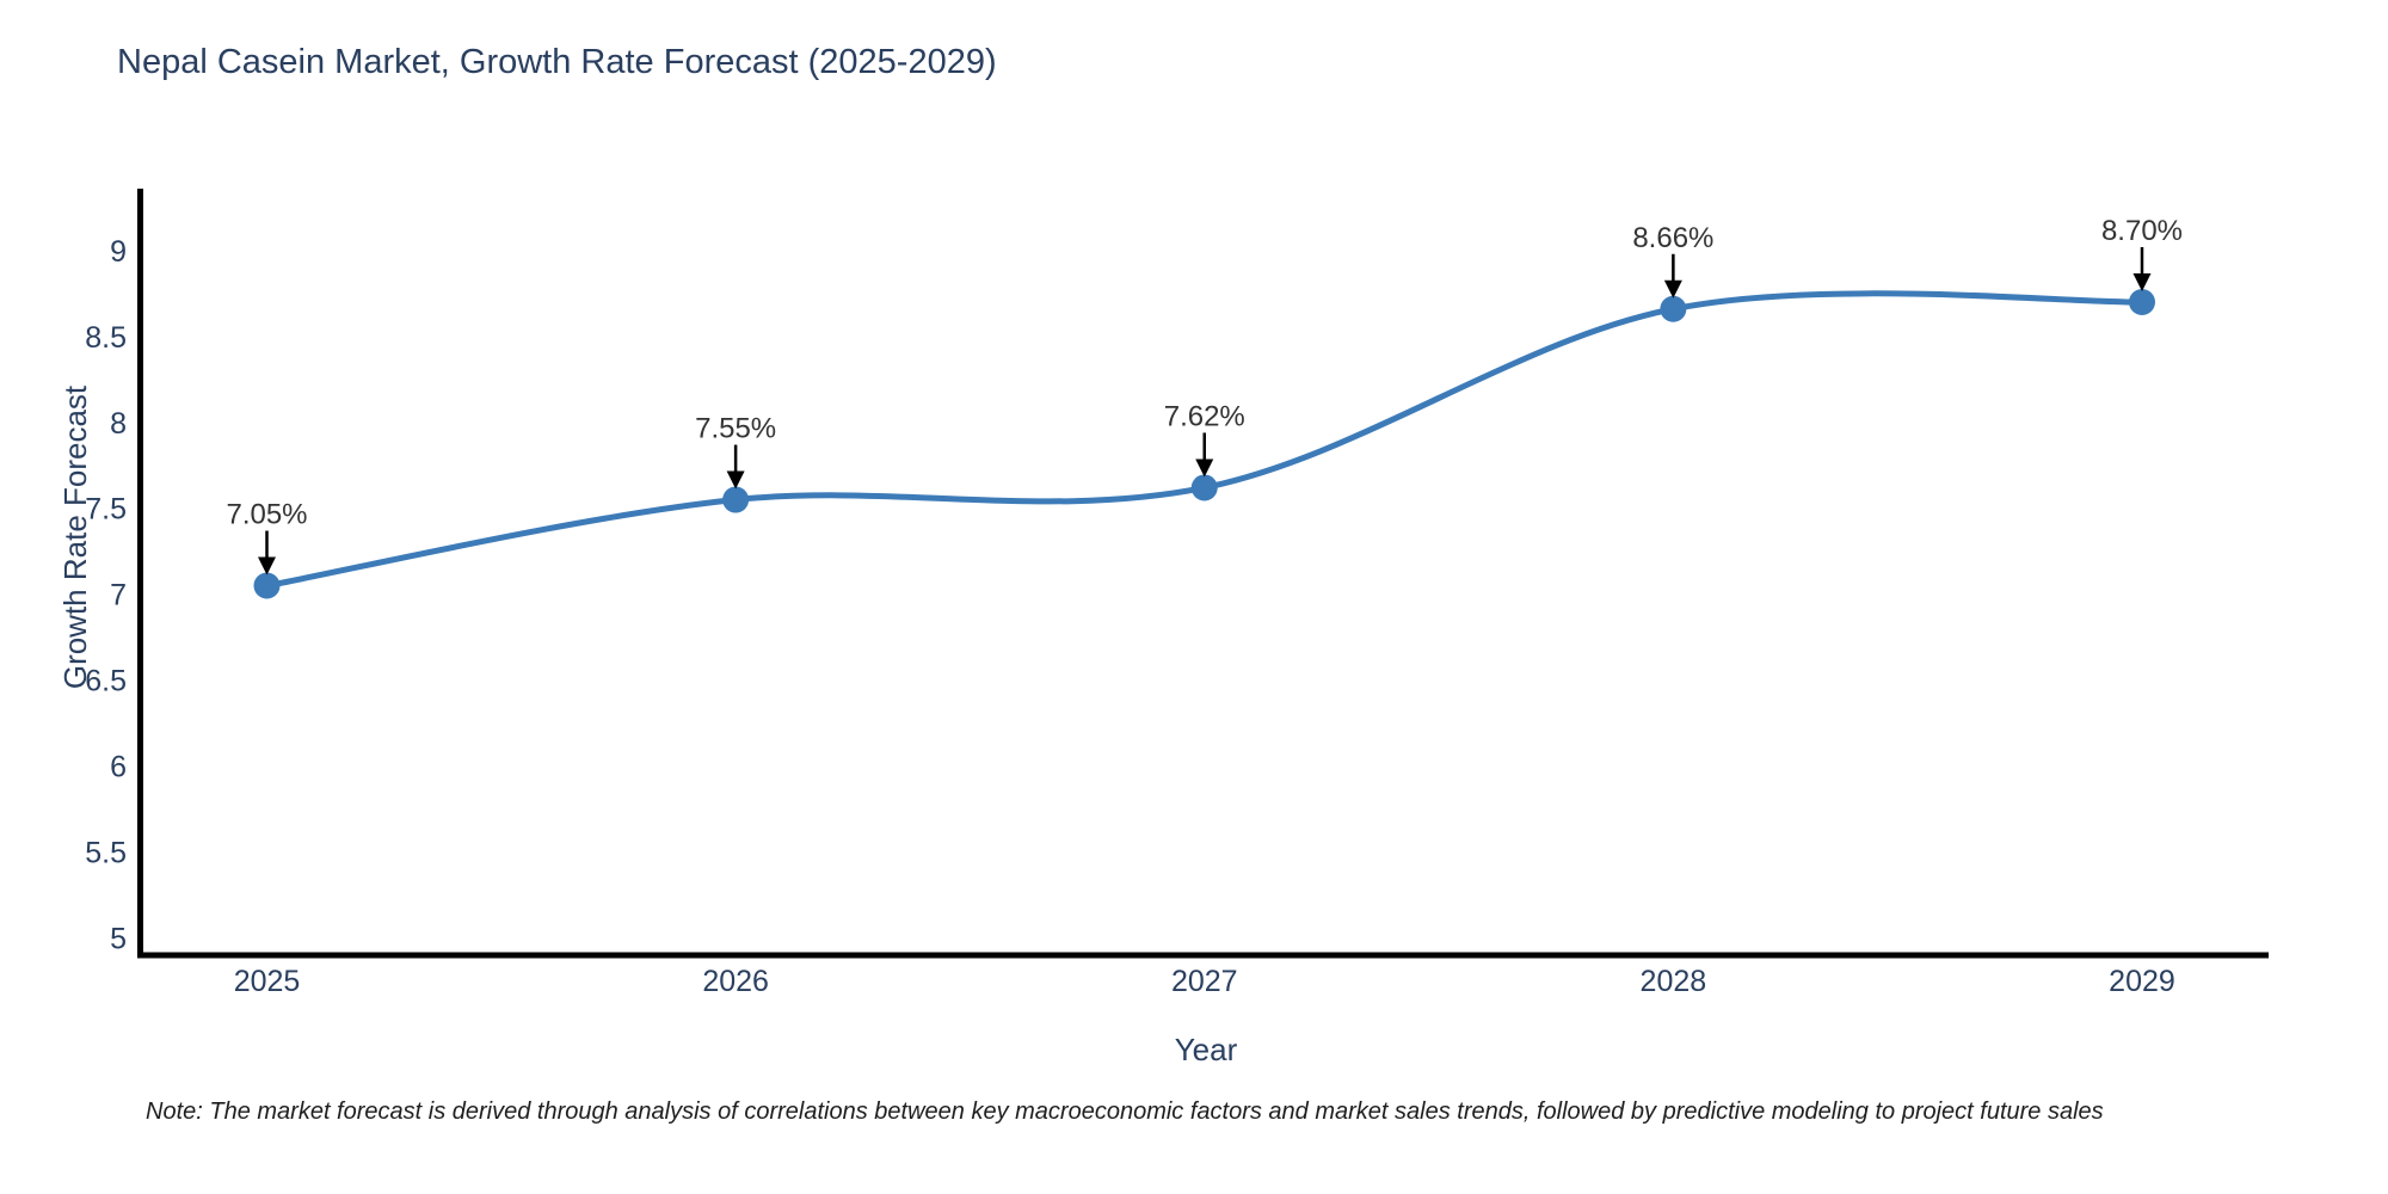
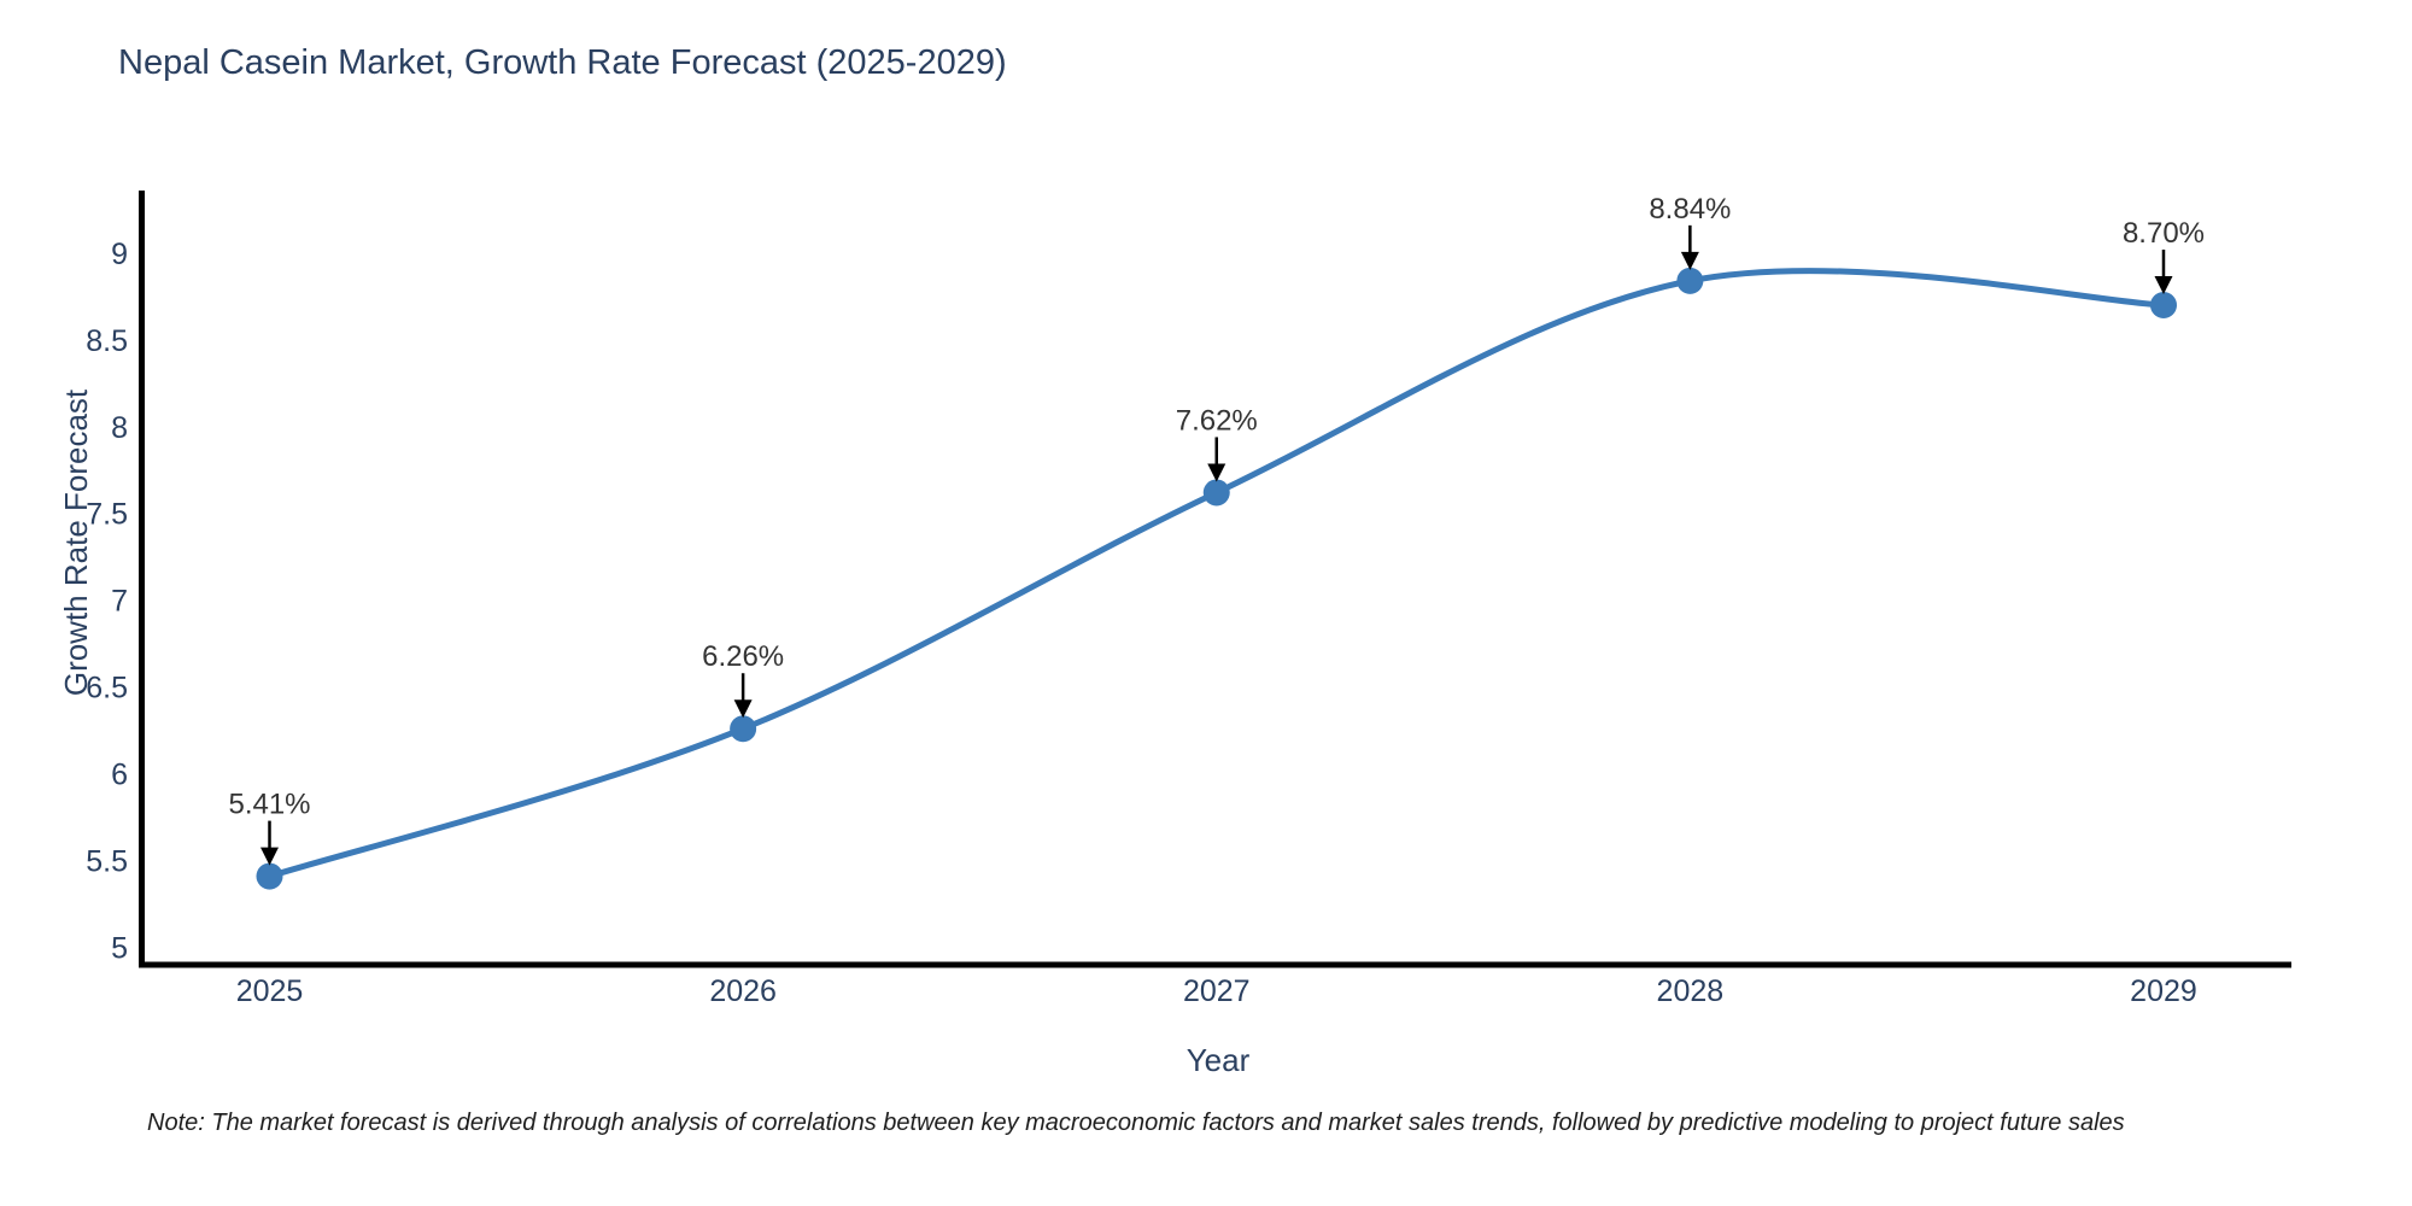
2025: 7.05% -> 5.41%
2026: 7.55% -> 6.26%
2028: 8.66% -> 8.84%
